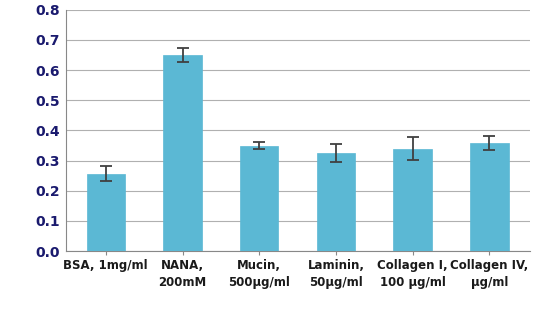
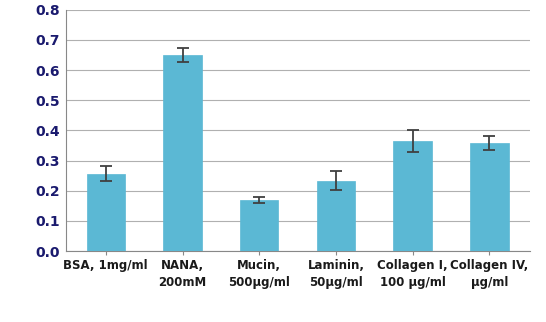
Mucin, 500µg/ml: 0.350 -> 0.168
Laminin, 50µg/ml: 0.325 -> 0.234
Collagen I, 100 µg/ml: 0.340 -> 0.365
